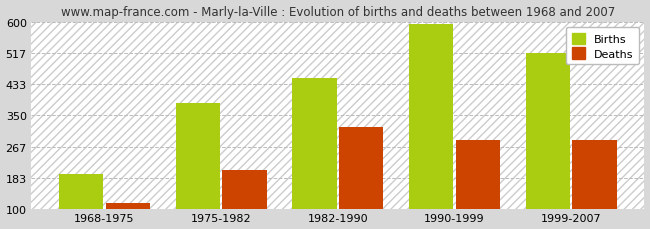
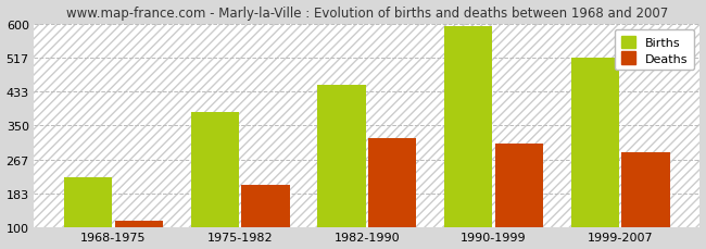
Births/1968-1975: 195 -> 222
Deaths/1990-1999: 285 -> 307
